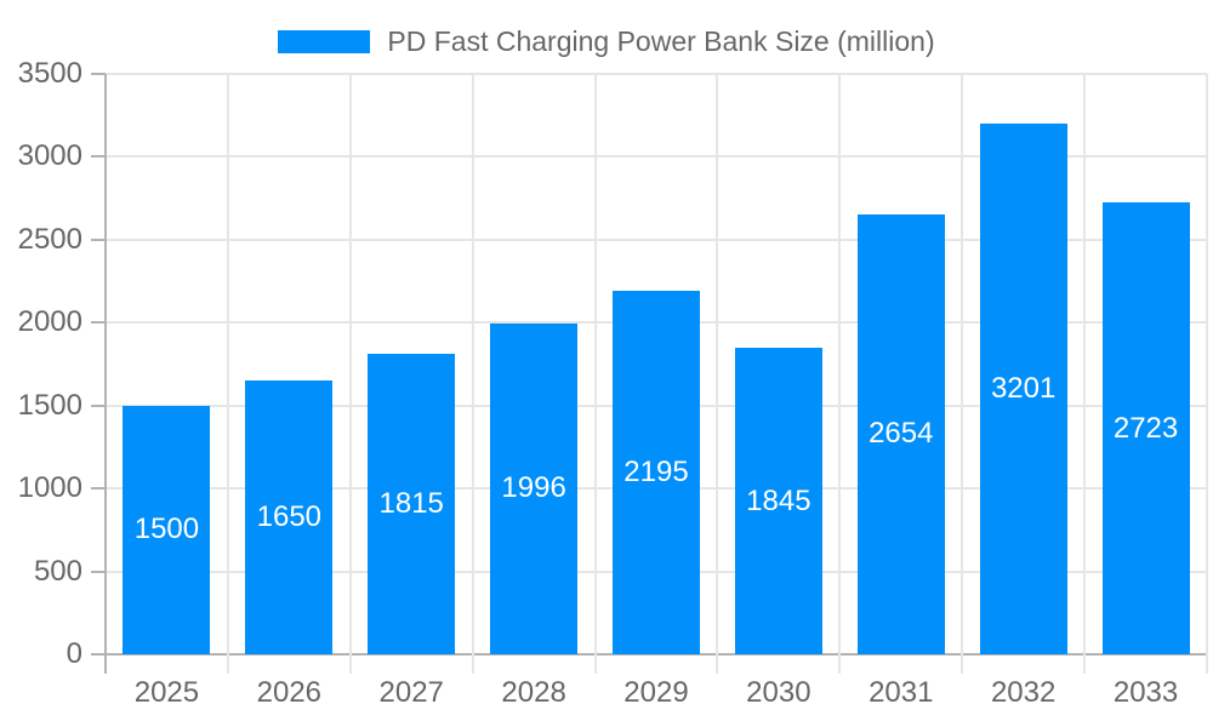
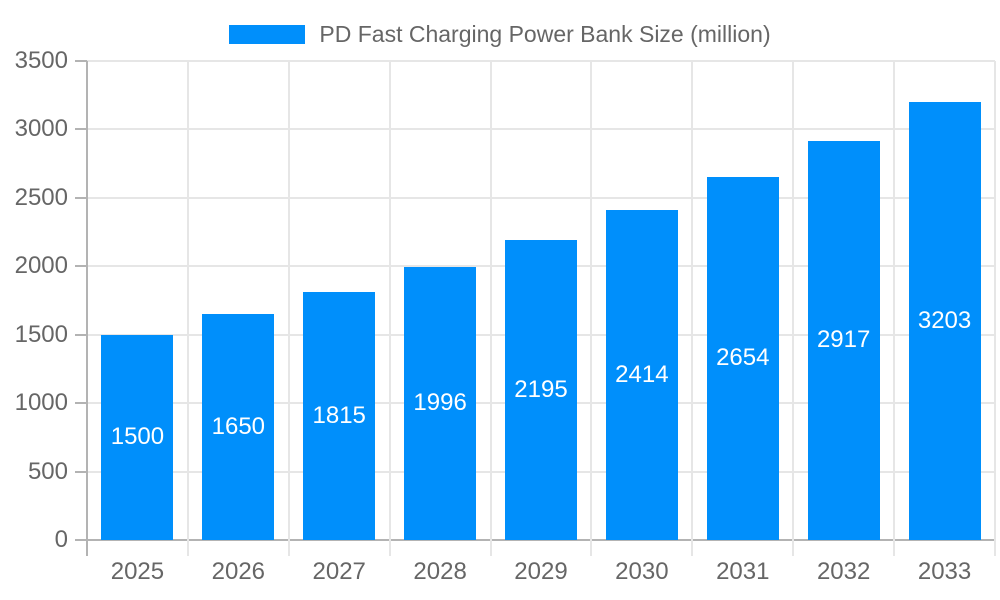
2030: 1845 -> 2414
2032: 3201 -> 2917
2033: 2723 -> 3203
